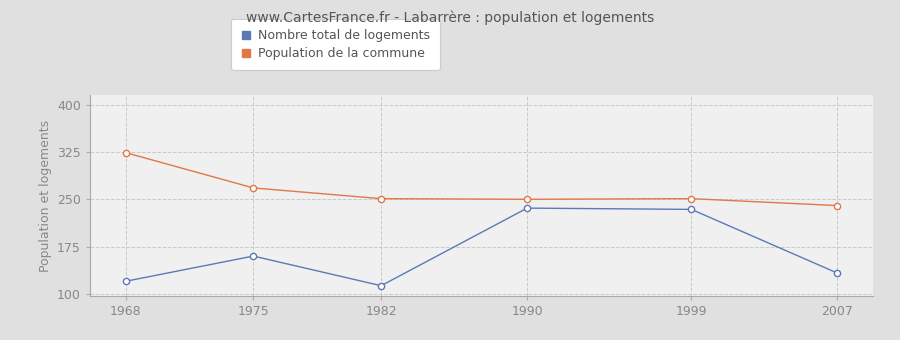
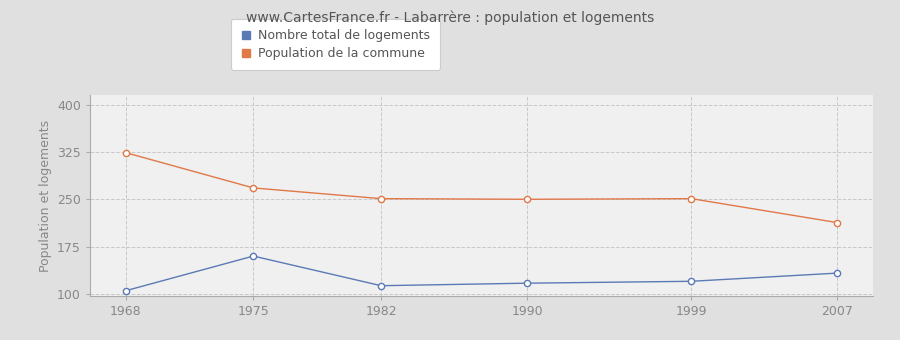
Nombre total de logements/1968: 120 -> 105
Nombre total de logements/1990: 236 -> 117
Nombre total de logements/1999: 234 -> 120
Population de la commune/2007: 240 -> 213
